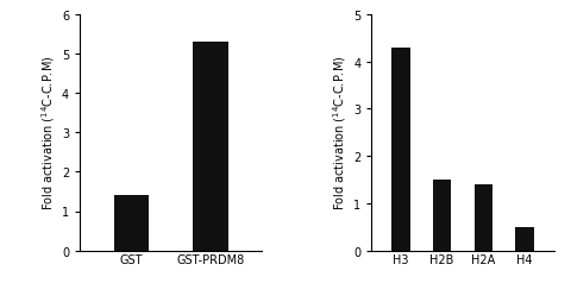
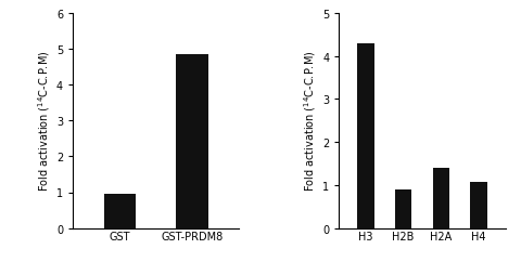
GST: 1.40 -> 0.95
GST-PRDM8: 5.30 -> 4.85
H2B: 1.50 -> 0.90
H4: 0.50 -> 1.07
